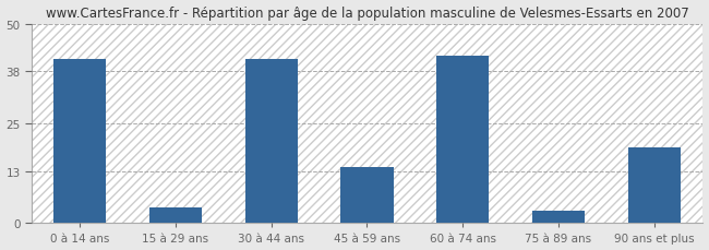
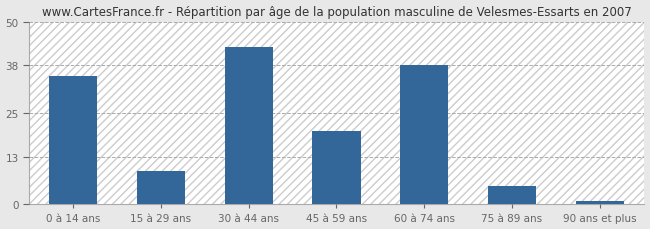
0 à 14 ans: 41 -> 35
15 à 29 ans: 4 -> 9
30 à 44 ans: 41 -> 43
45 à 59 ans: 14 -> 20
60 à 74 ans: 42 -> 38
75 à 89 ans: 3 -> 5
90 ans et plus: 19 -> 1
